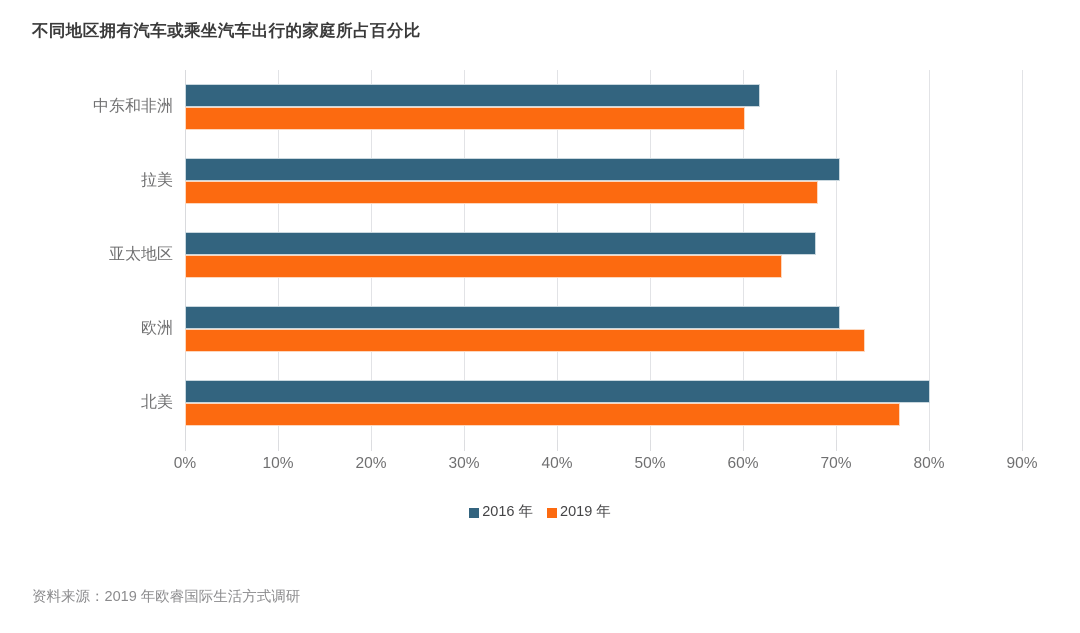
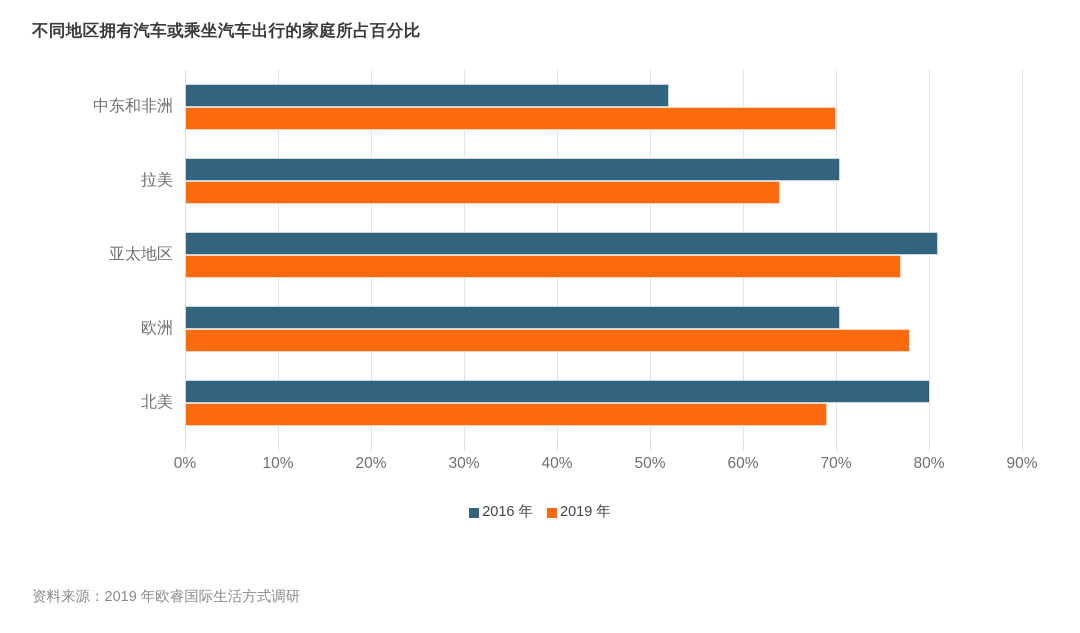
2016 年/中东和非洲: 62% -> 52%
2019 年/中东和非洲: 60% -> 70%
2019 年/拉美: 68% -> 64%
2016 年/亚太地区: 68% -> 81%
2019 年/亚太地区: 64% -> 77%
2019 年/欧洲: 73% -> 78%
2019 年/北美: 77% -> 69%
